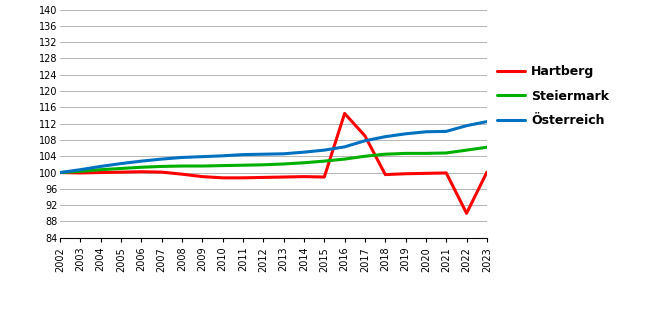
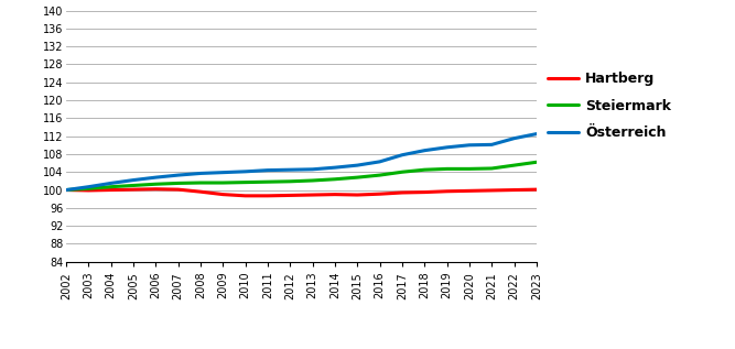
Hartberg/2016: 114.5 -> 99.1
Hartberg/2017: 109.0 -> 99.4
Hartberg/2022: 90.0 -> 100.0
